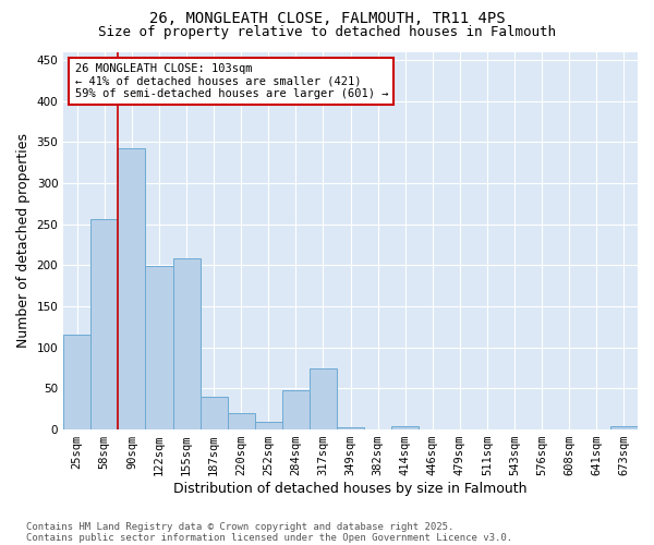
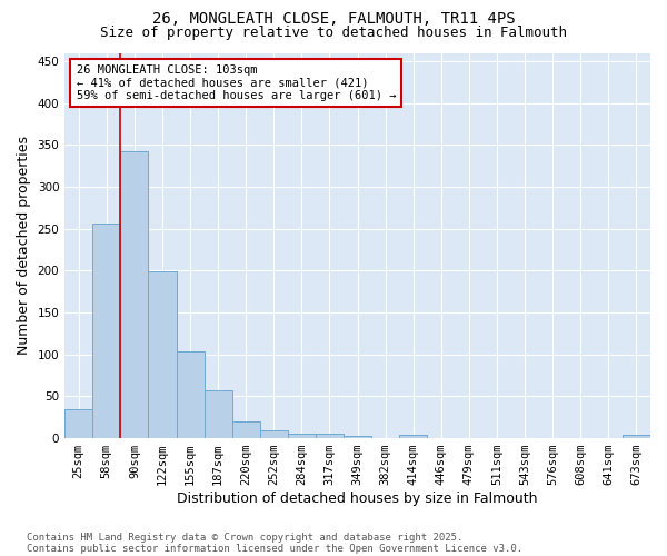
25sqm: 116 -> 35
155sqm: 208 -> 104
187sqm: 40 -> 57
284sqm: 48 -> 6
317sqm: 74 -> 5
